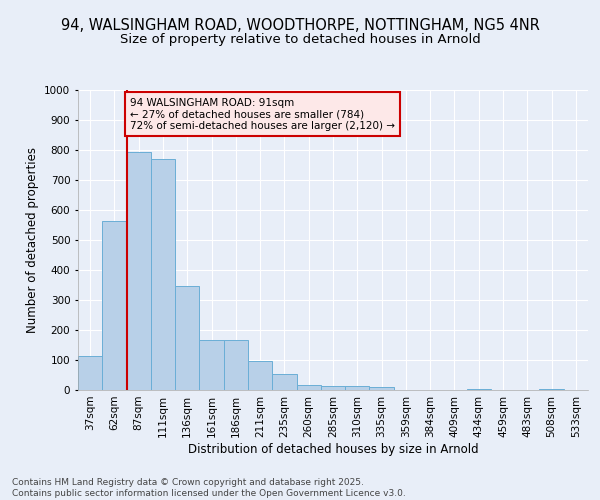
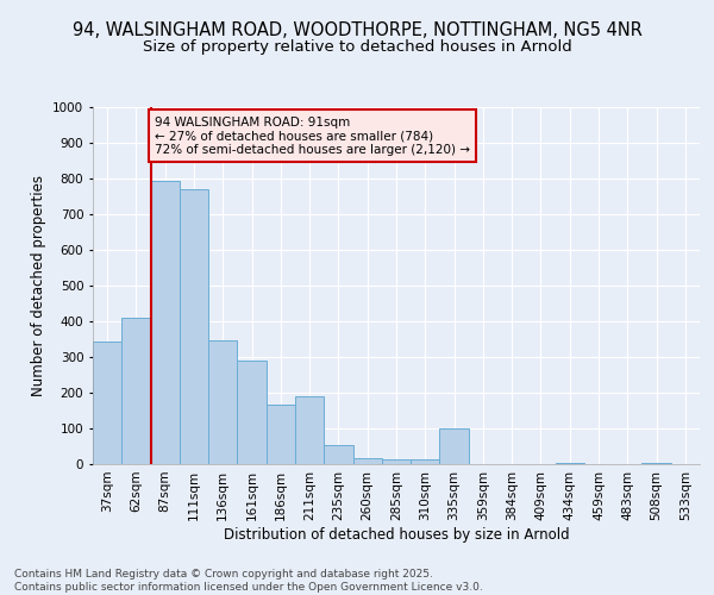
37sqm: 112 -> 345
62sqm: 562 -> 410
161sqm: 168 -> 290
211sqm: 98 -> 190
335sqm: 10 -> 100
